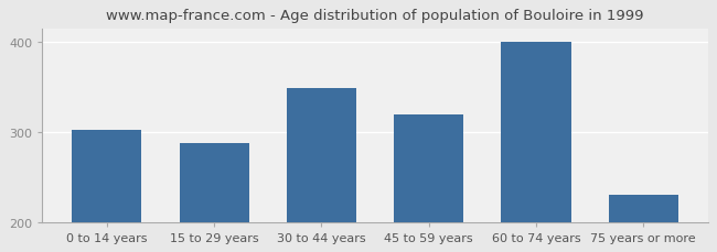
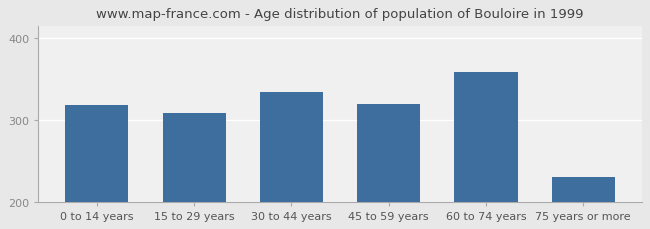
0 to 14 years: 302 -> 318
15 to 29 years: 287 -> 308
30 to 44 years: 349 -> 334
60 to 74 years: 400 -> 358
